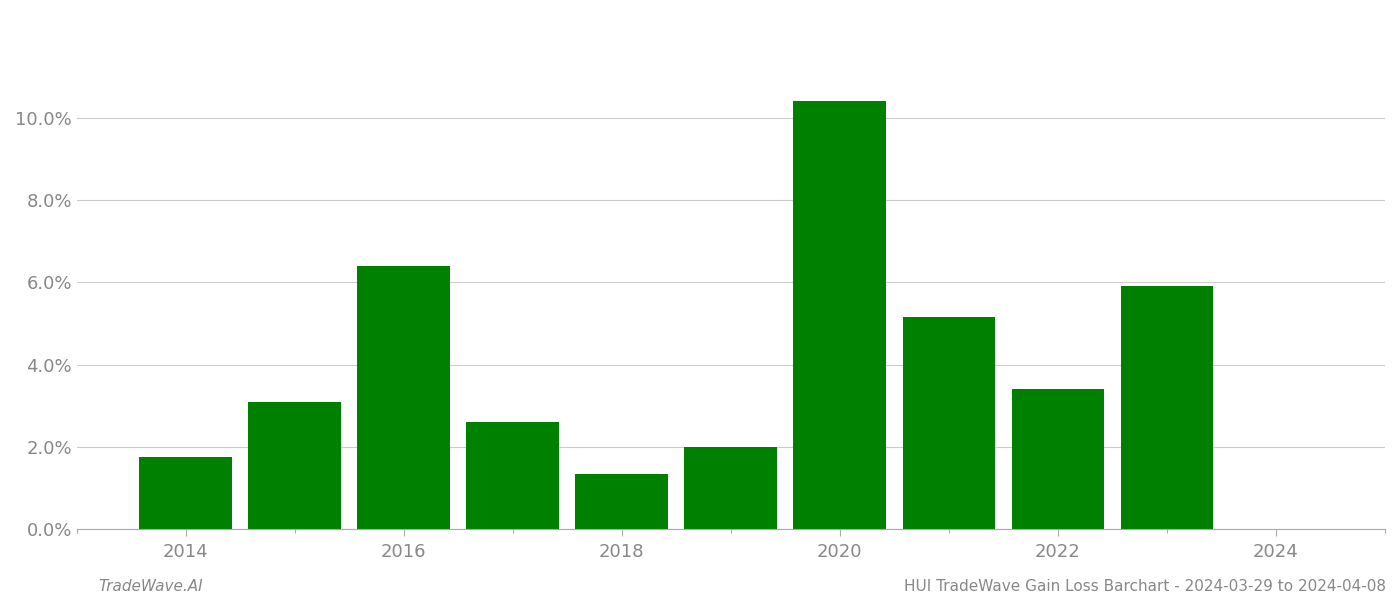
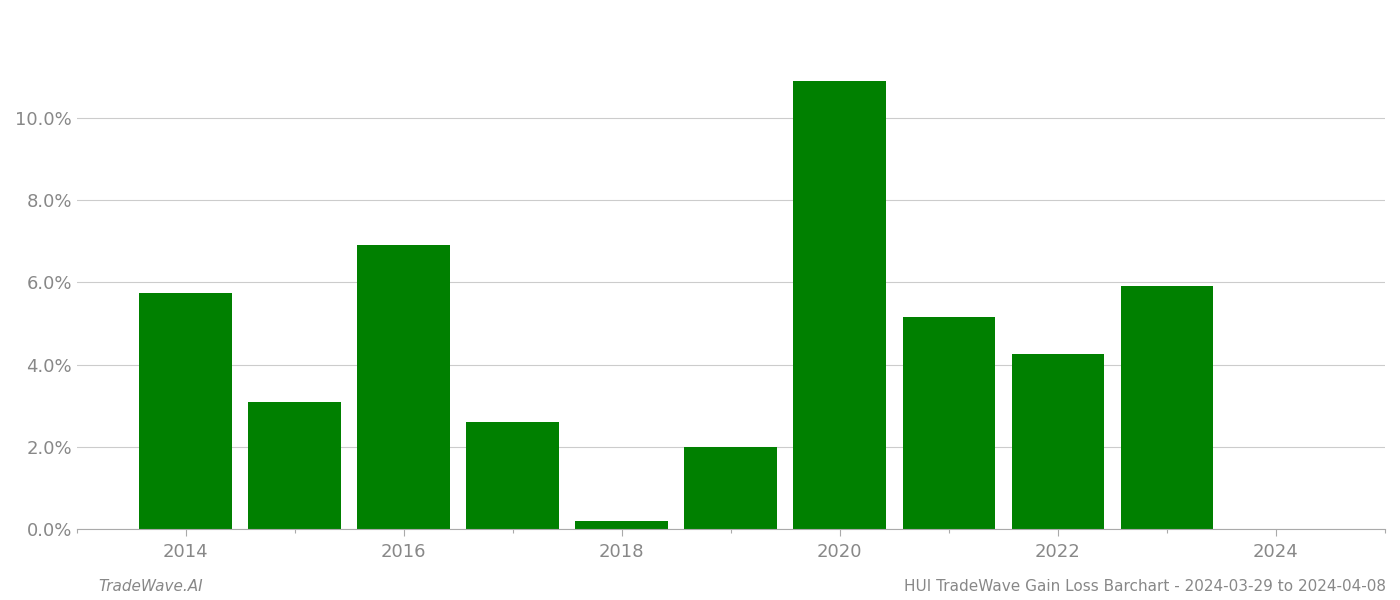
2014: 1.75% -> 5.75%
2016: 6.40% -> 6.90%
2018: 1.35% -> 0.20%
2020: 10.40% -> 10.90%
2022: 3.40% -> 4.25%
